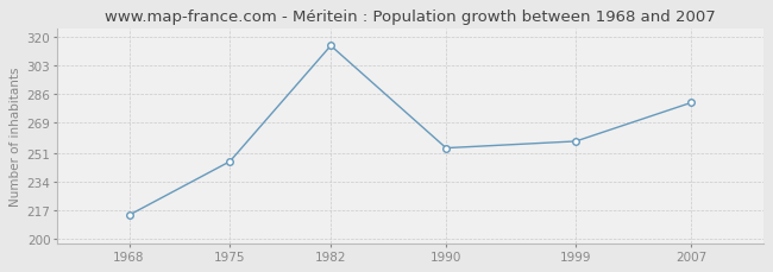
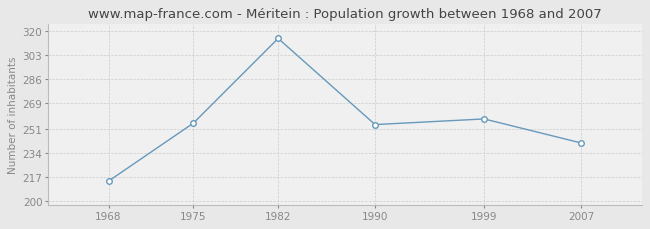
1975: 246 -> 255
2007: 281 -> 241
